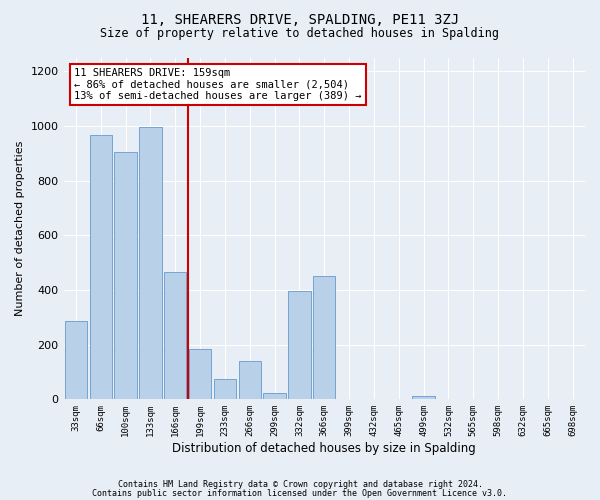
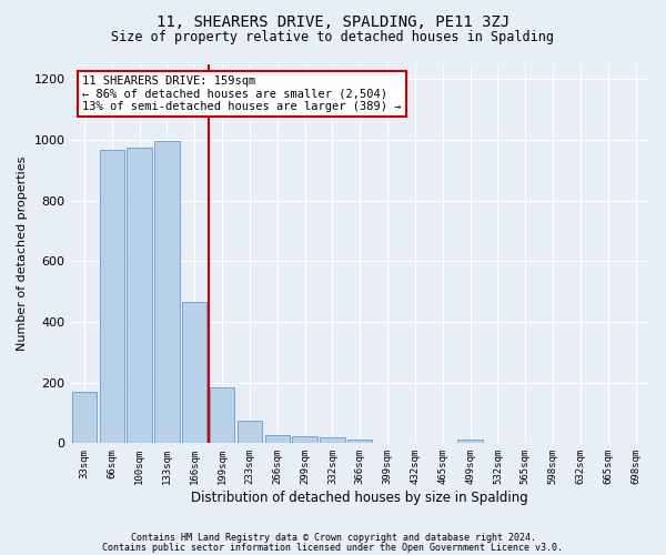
33sqm: 285 -> 170
100sqm: 905 -> 975
266sqm: 140 -> 28
332sqm: 395 -> 18
366sqm: 450 -> 12
